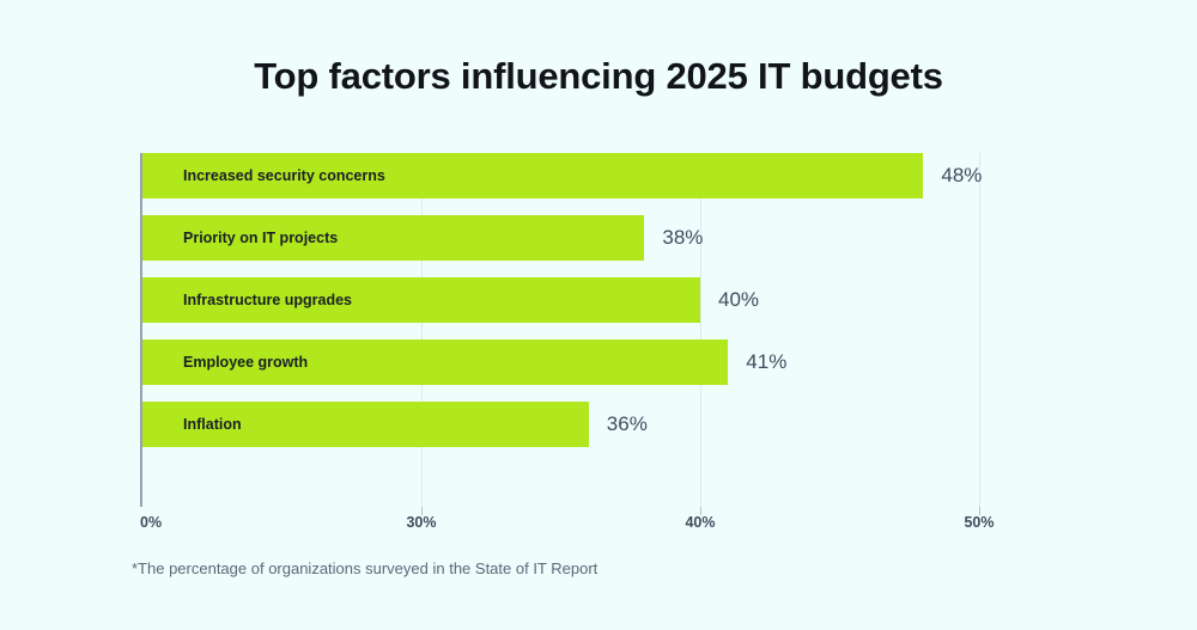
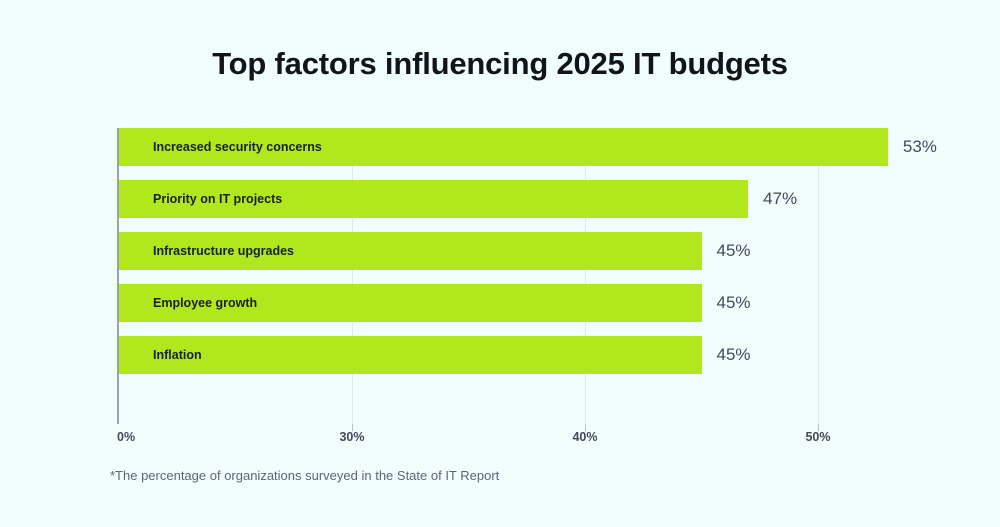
Increased security concerns: 48% -> 53%
Priority on IT projects: 38% -> 47%
Infrastructure upgrades: 40% -> 45%
Employee growth: 41% -> 45%
Inflation: 36% -> 45%
